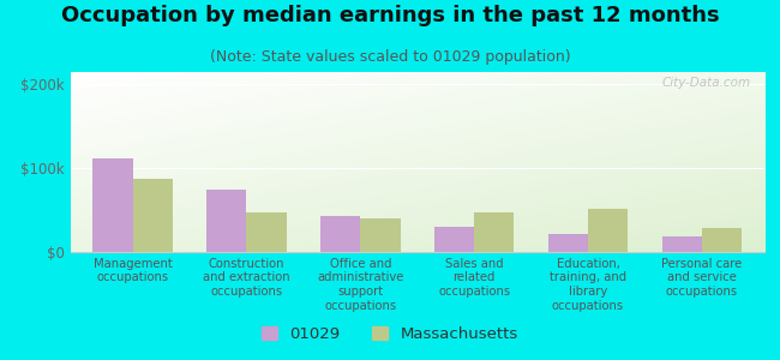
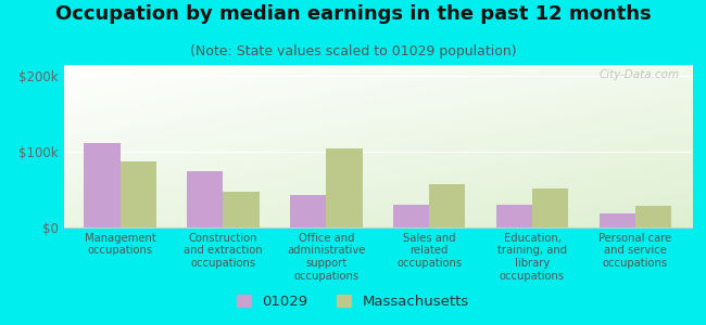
Massachusetts/Office and administrative support occupations: $40k -> $104k
Massachusetts/Sales and related occupations: $47k -> $58k
01029/Education, training, and library occupations: $22k -> $30k
